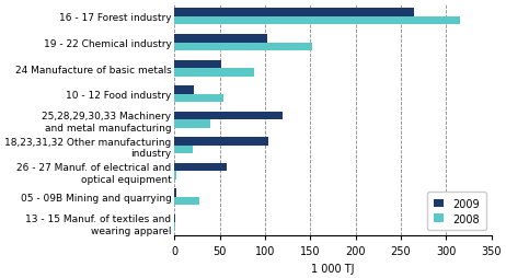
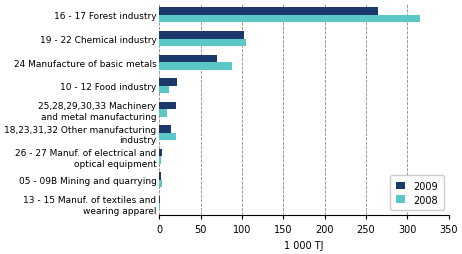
2008/19 - 22 Chemical industry: 152 -> 105
2009/24 Manufacture of basic metals: 52 -> 70
2008/10 - 12 Food industry: 54 -> 12
2009/25,28,29,30,33 Machinery and metal manufacturing: 120 -> 20
2008/25,28,29,30,33 Machinery and metal manufacturing: 40 -> 10
2009/18,23,31,32 Other manufacturing industry: 104 -> 14
2009/26 - 27 Manuf. of electrical and optical equipment: 58 -> 3
2008/05 - 09B Mining and quarrying: 28 -> 3
